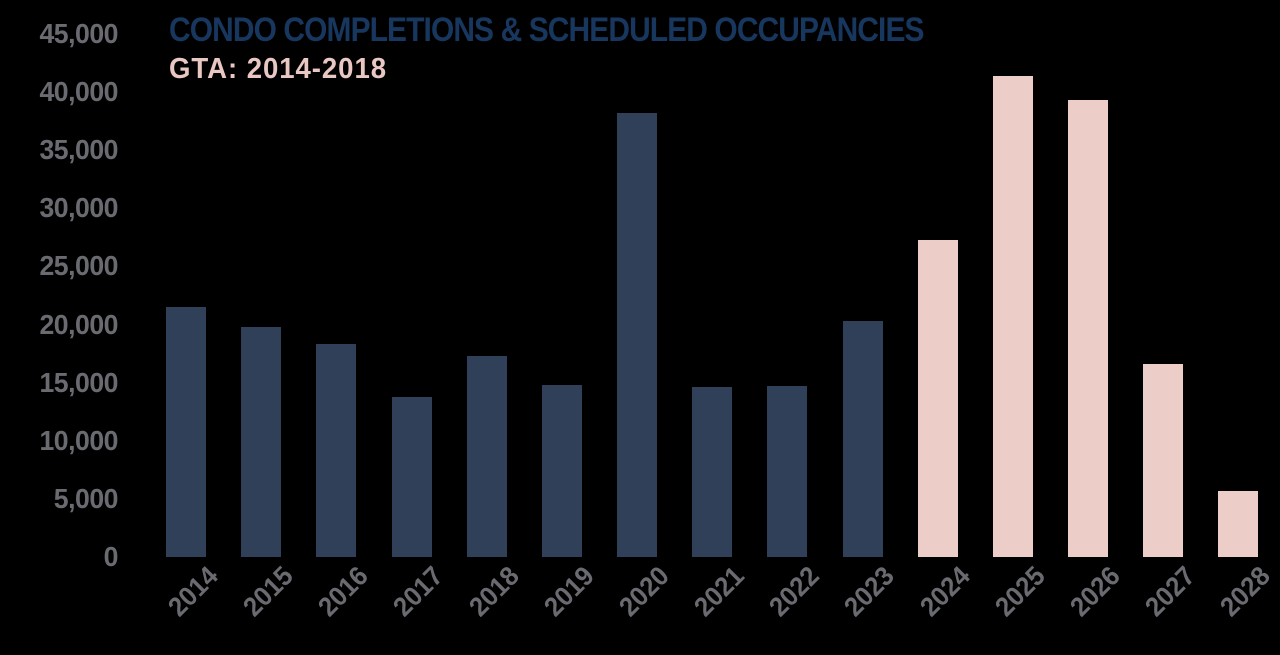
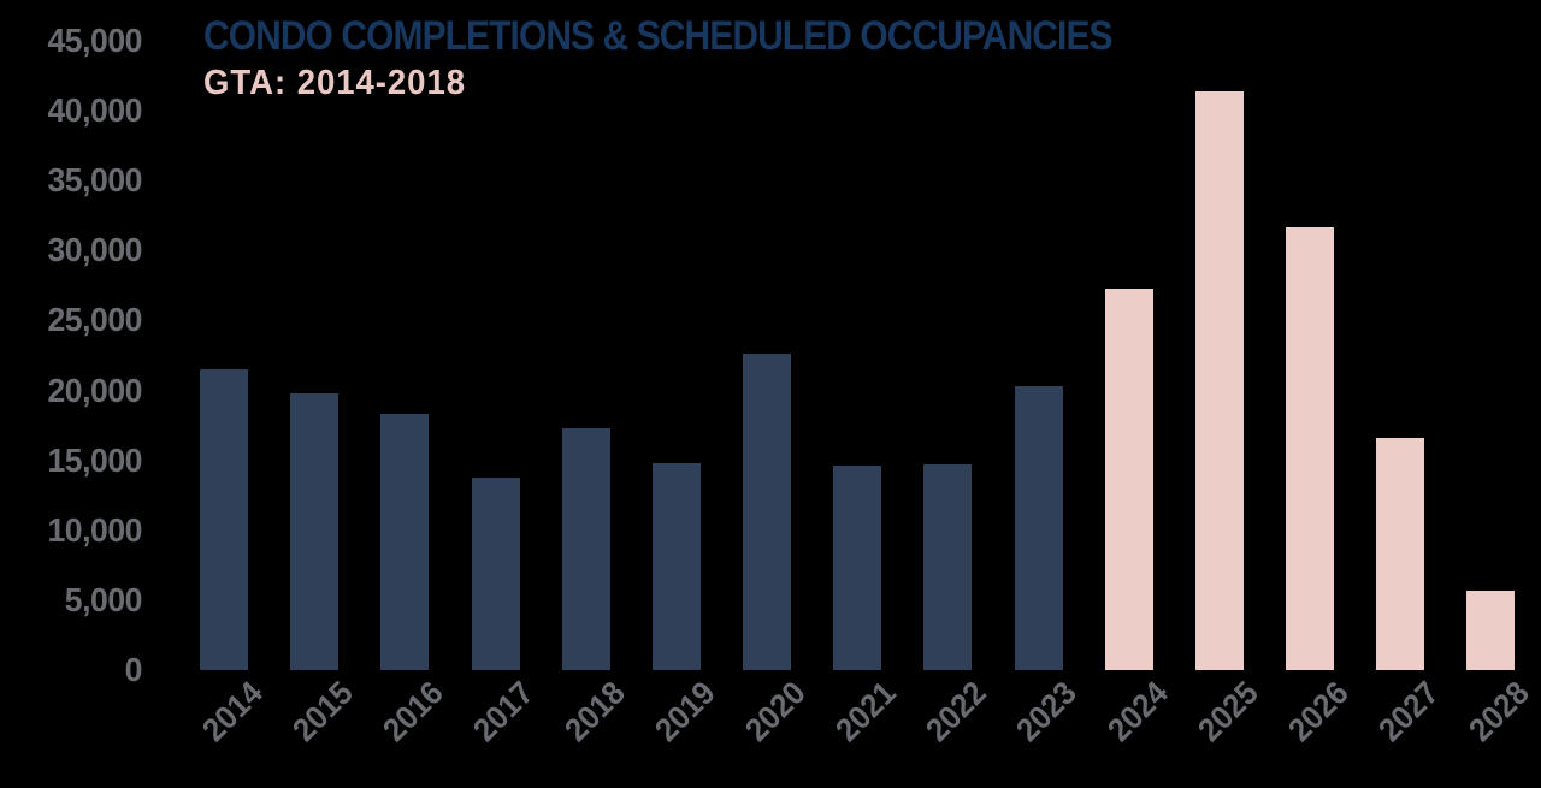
2020: 38200 -> 22600
2026: 39300 -> 31700
